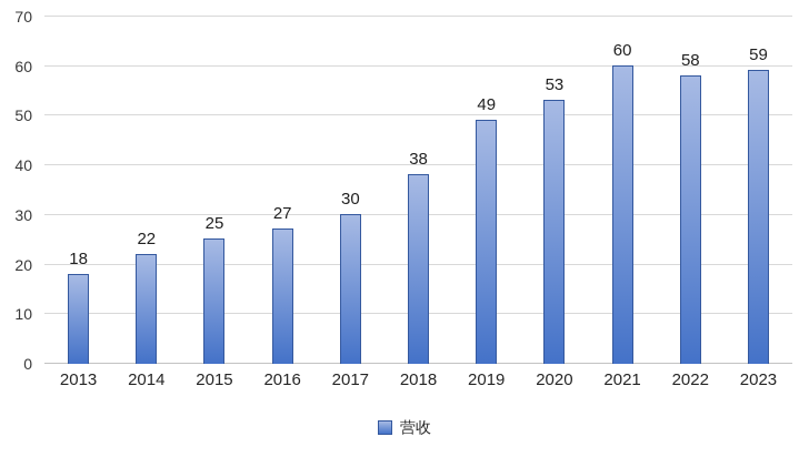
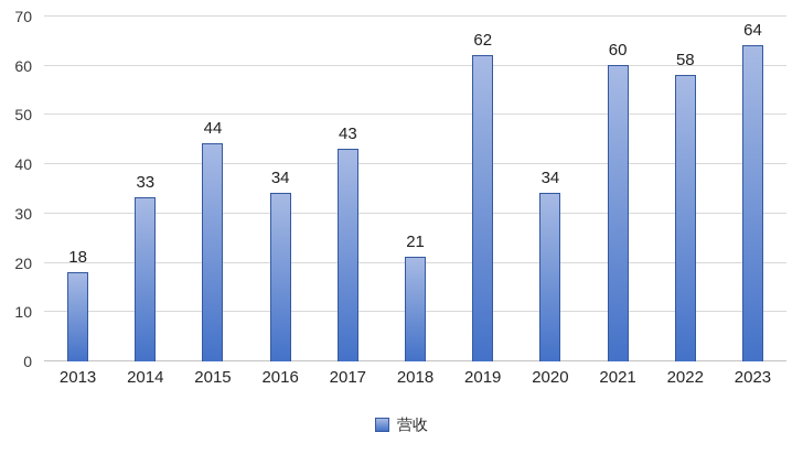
2014: 22 -> 33
2015: 25 -> 44
2016: 27 -> 34
2017: 30 -> 43
2018: 38 -> 21
2019: 49 -> 62
2020: 53 -> 34
2023: 59 -> 64
